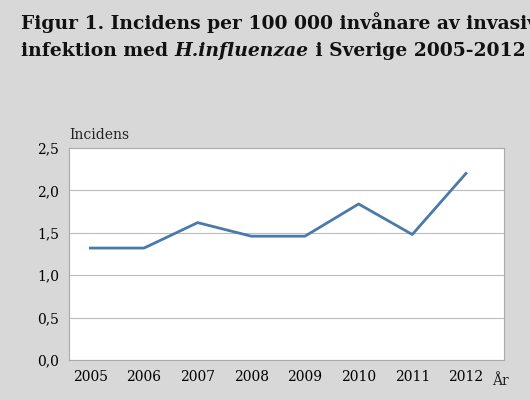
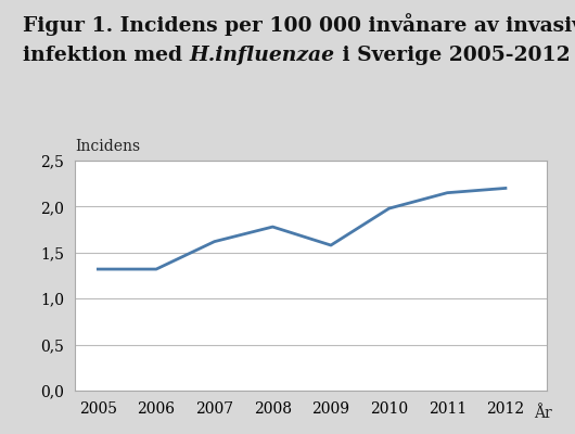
2008: 1,46 -> 1,78
2009: 1,46 -> 1,58
2010: 1,84 -> 1,98
2011: 1,48 -> 2,15
